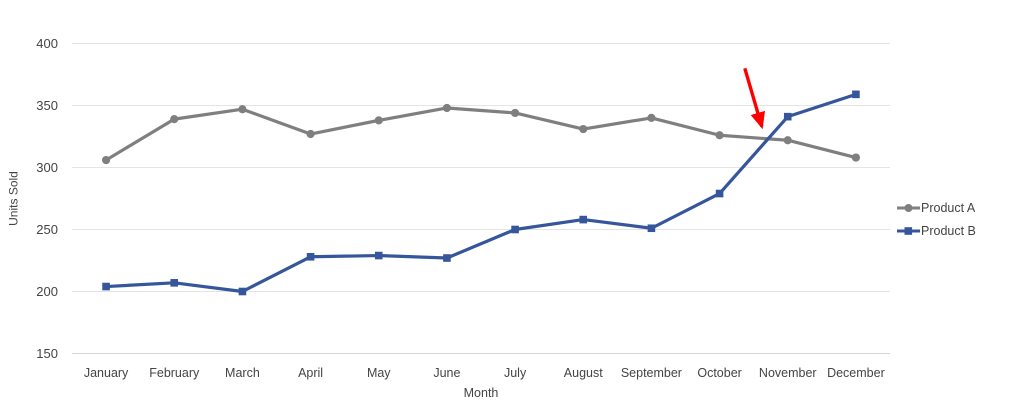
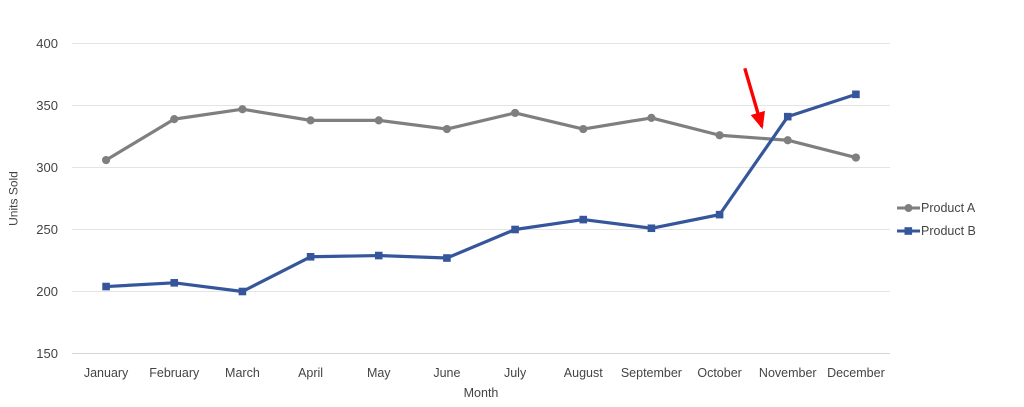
Product A/April: 327 -> 338
Product A/June: 348 -> 331
Product B/October: 279 -> 262
